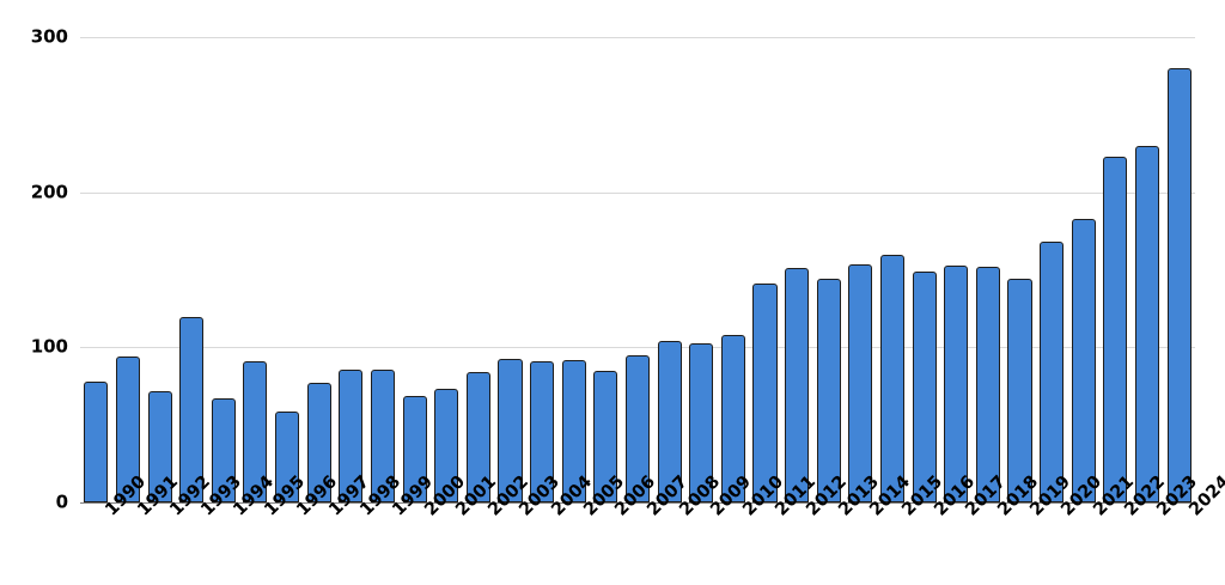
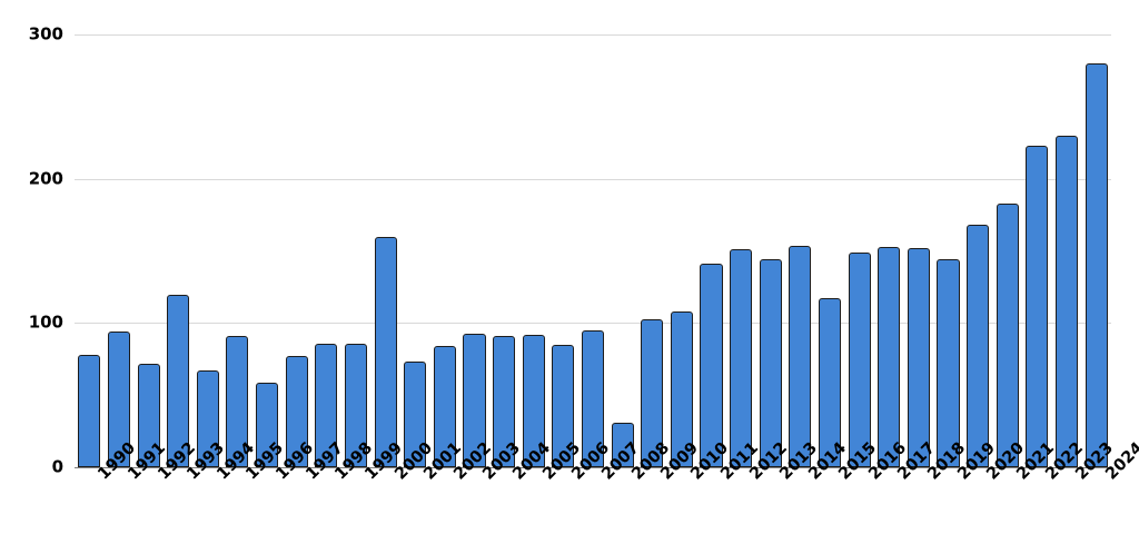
2000: 69 -> 160
2008: 104 -> 31
2015: 160 -> 117
